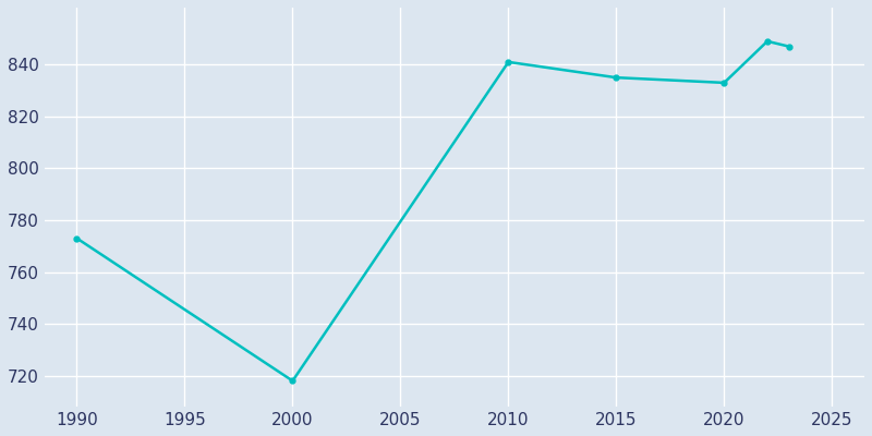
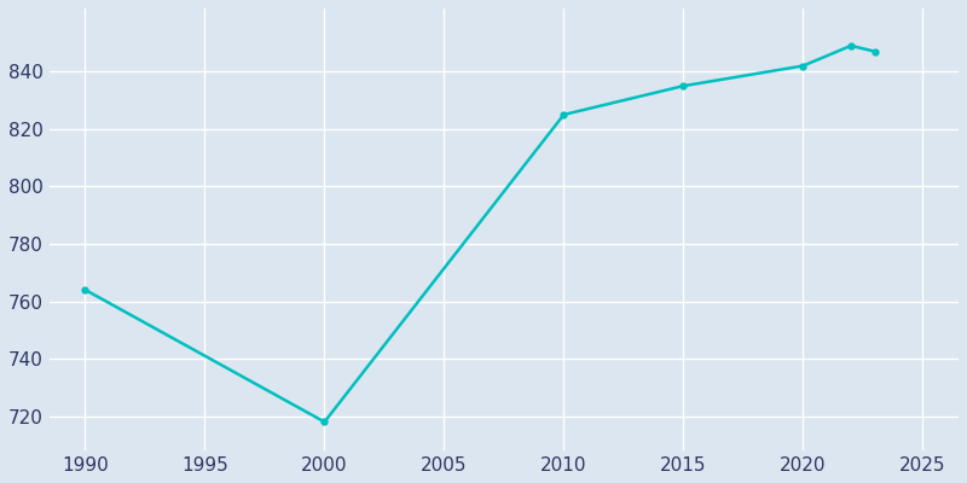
1990: 773 -> 764
2010: 841 -> 825
2020: 833 -> 842
